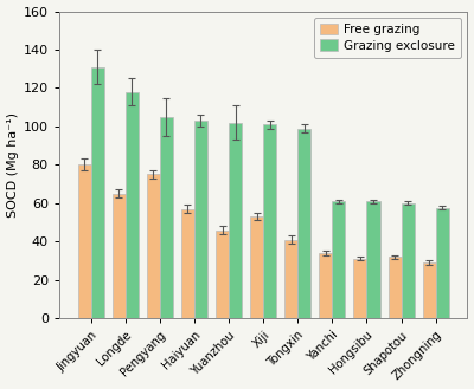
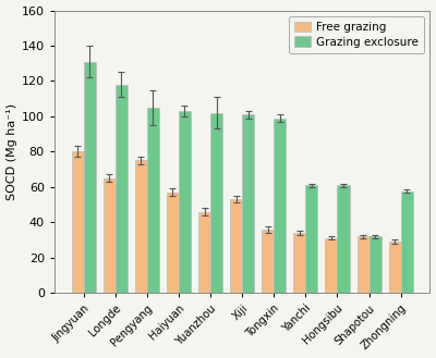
Free grazing/Tongxin: 41 -> 36
Grazing exclosure/Shapotou: 60 -> 32
